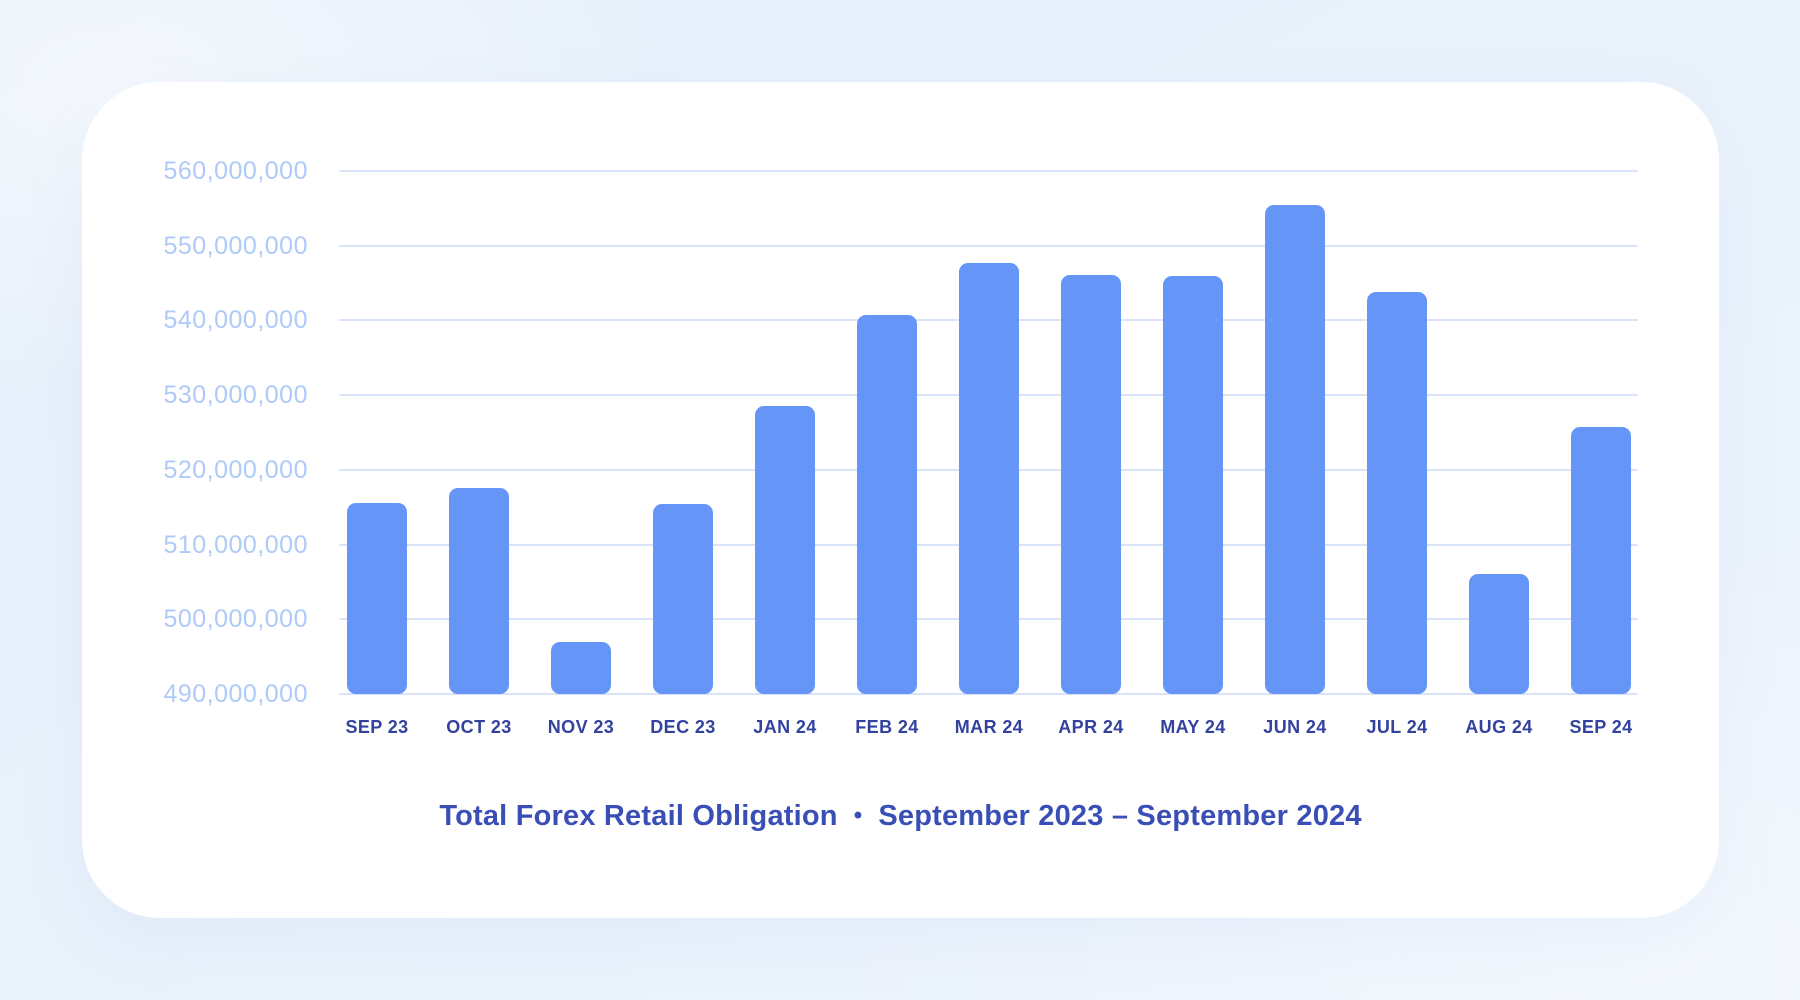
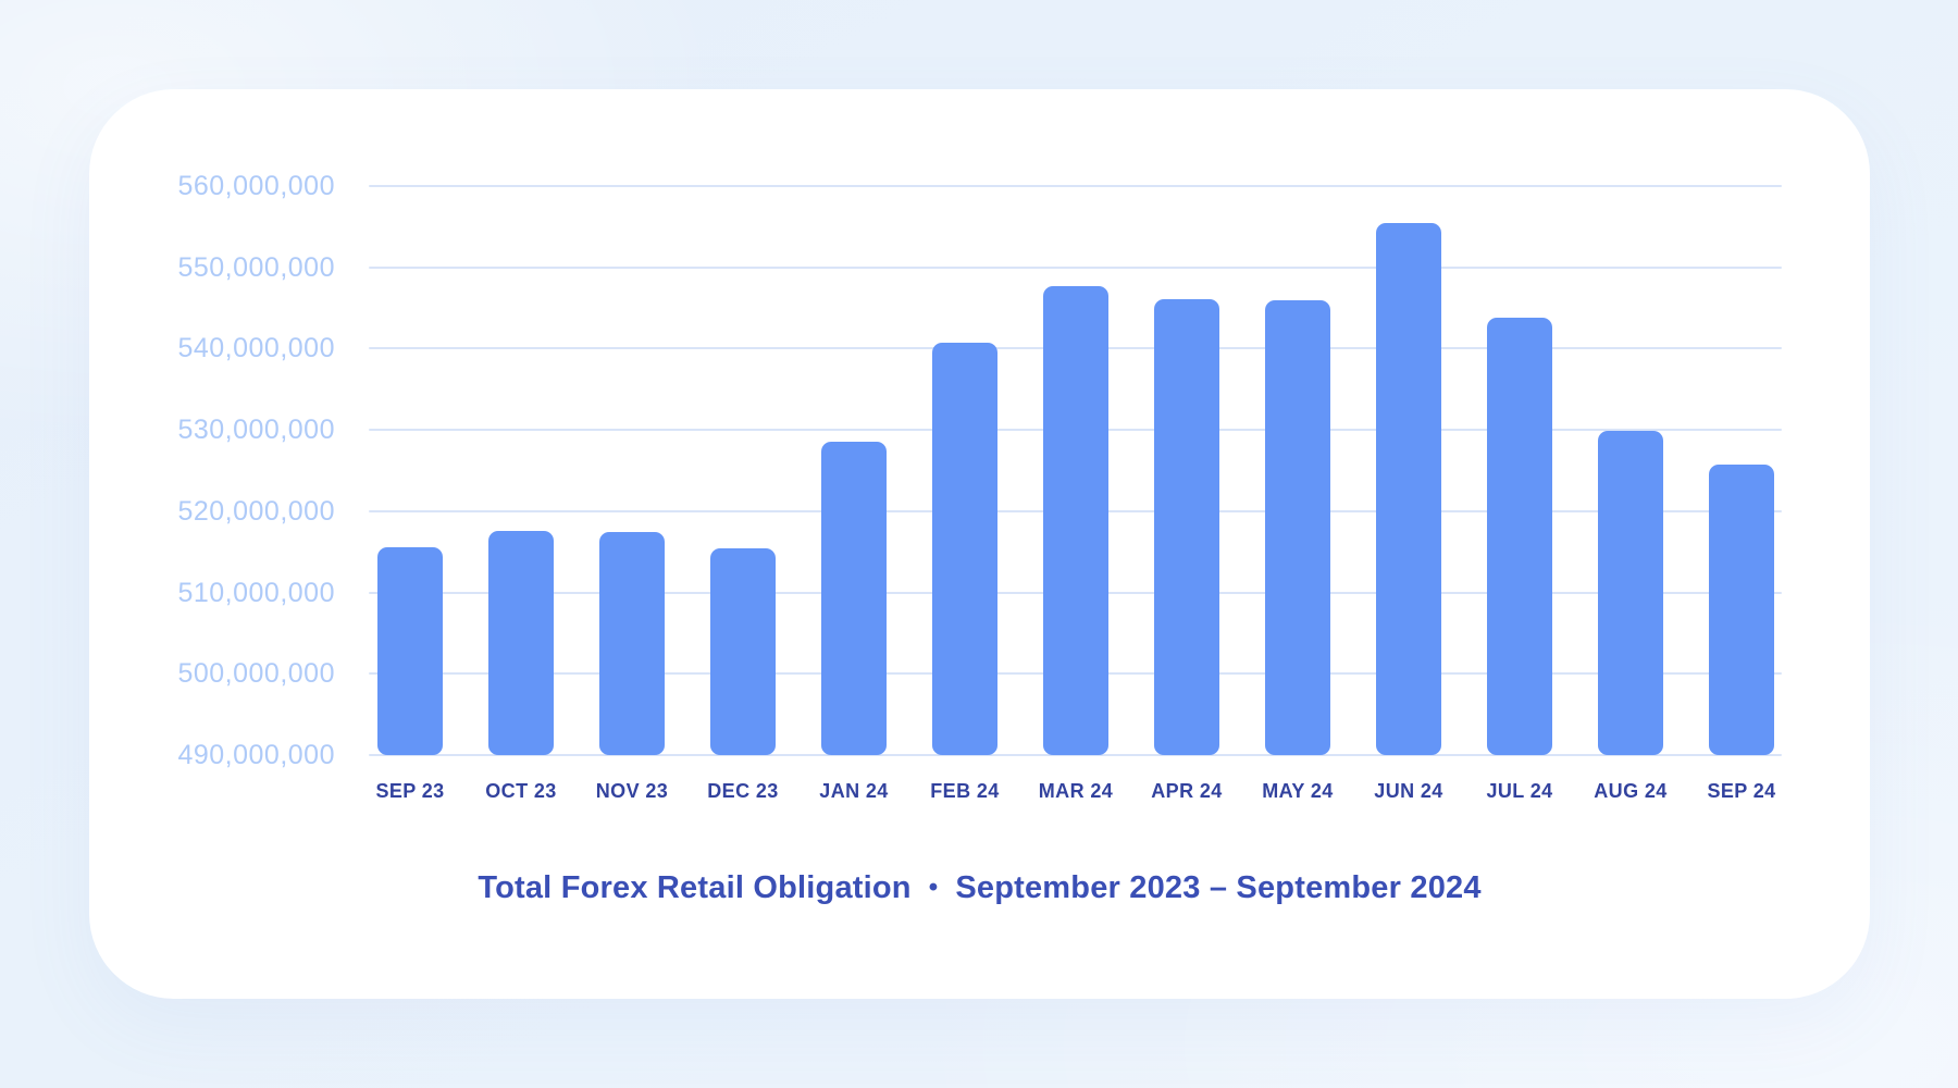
NOV 23: 497000000 -> 517000000
AUG 24: 506000000 -> 530000000
